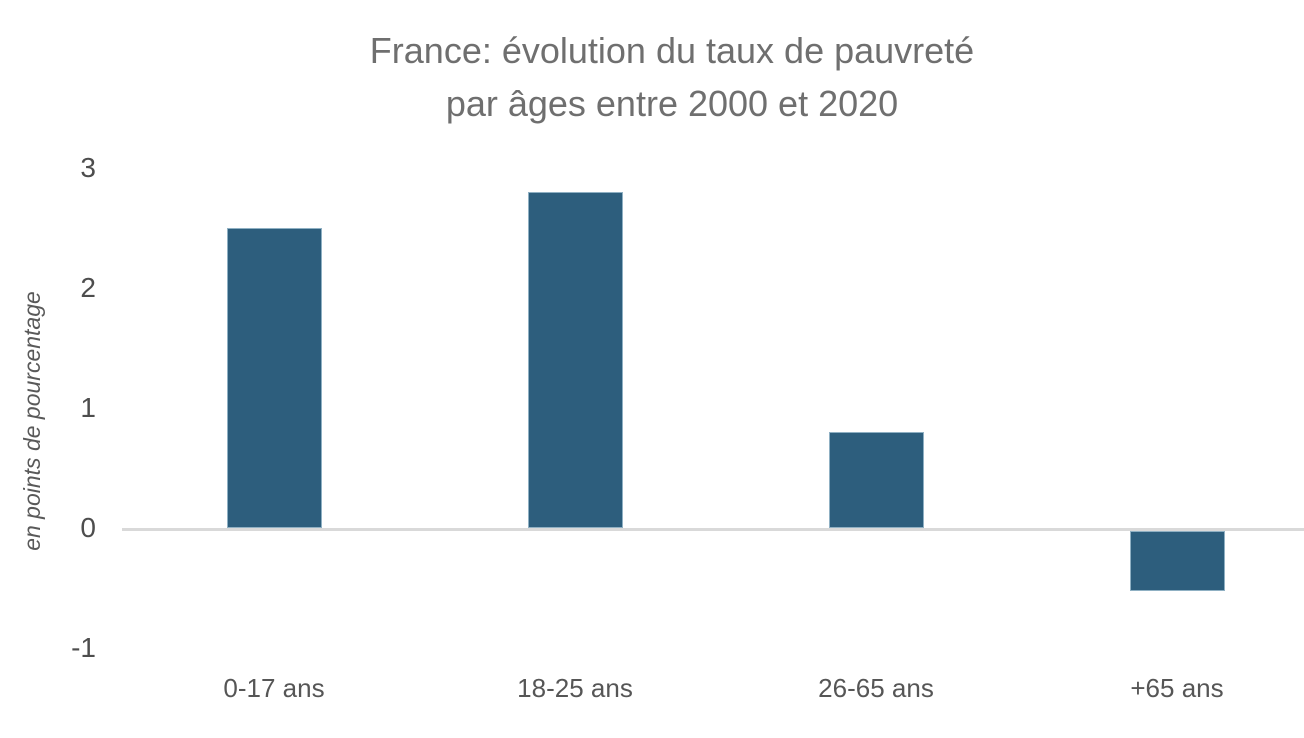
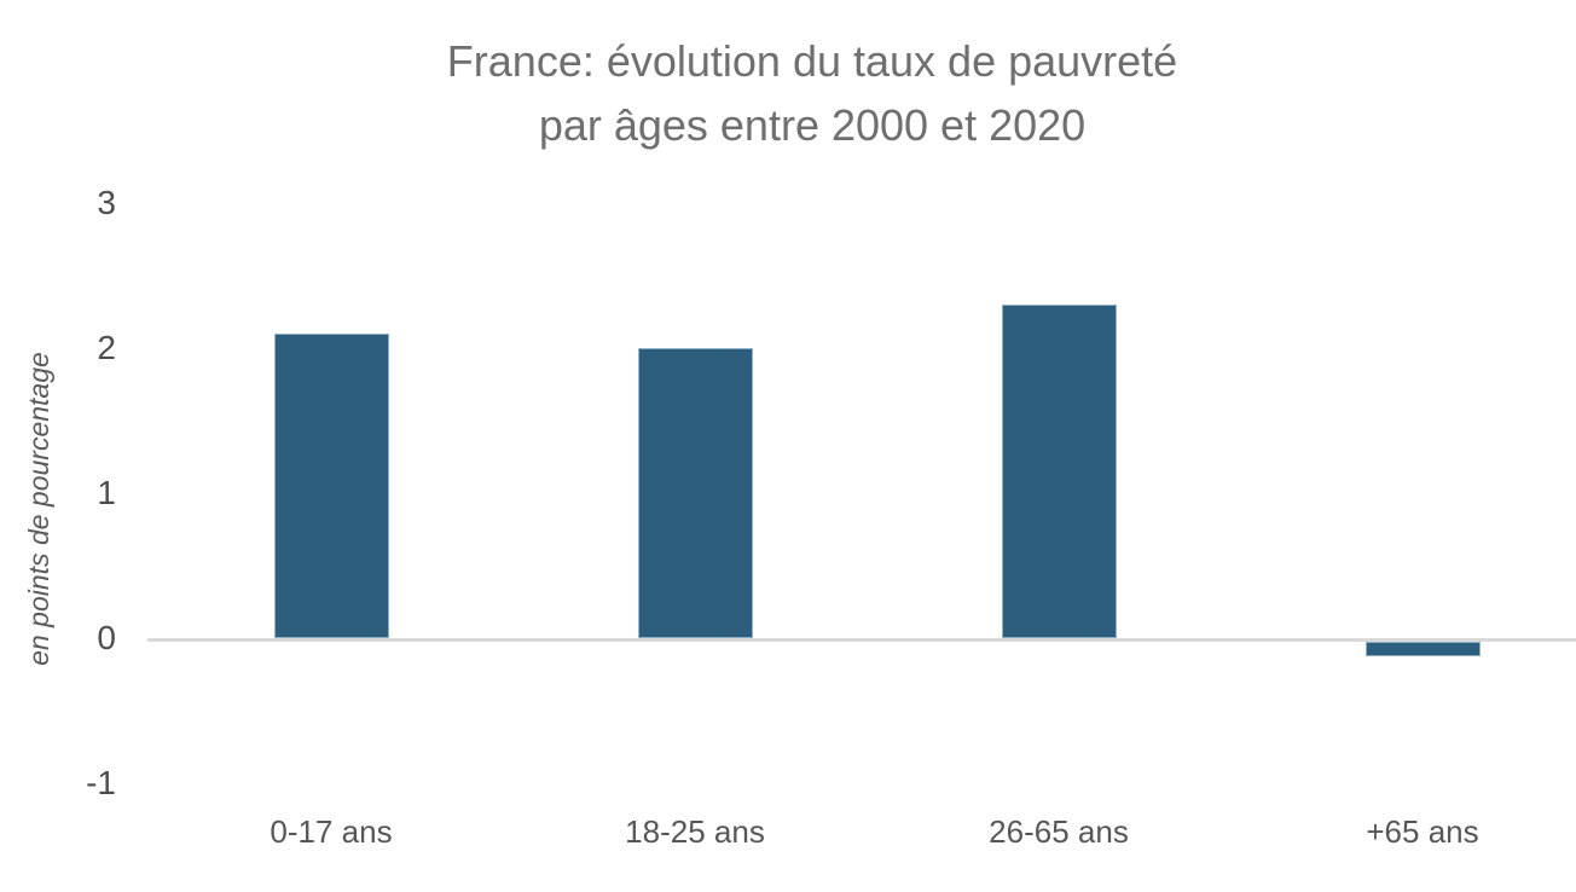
0-17 ans: 2.5 -> 2.1
18-25 ans: 2.8 -> 2.0
26-65 ans: 0.8 -> 2.3
+65 ans: -0.5 -> -0.1
